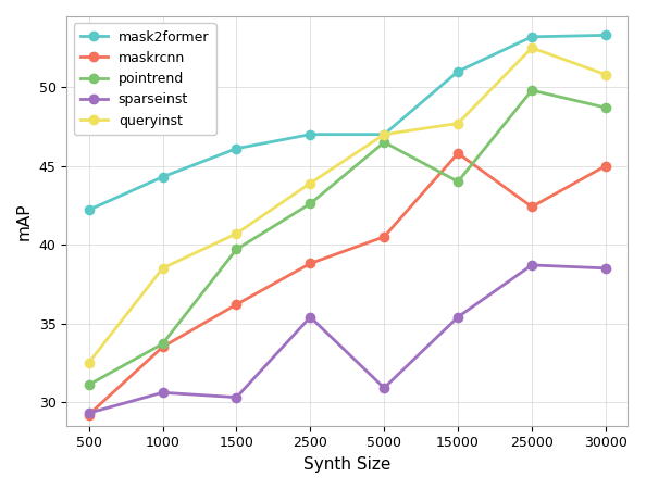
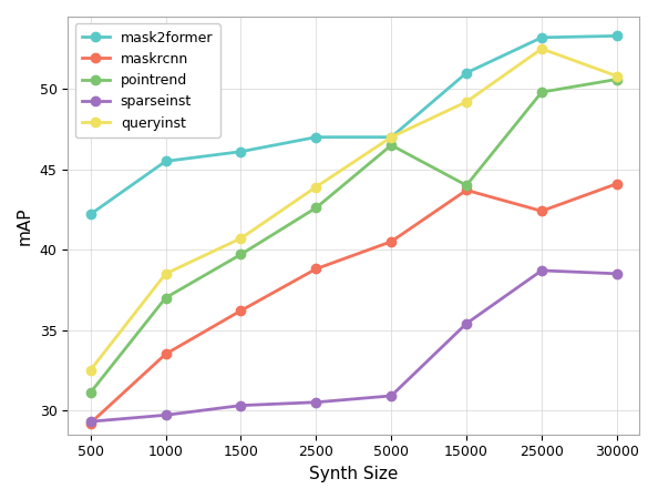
mask2former/1000: 44.3 -> 45.5
pointrend/1000: 33.7 -> 37.0
sparseinst/1000: 30.6 -> 29.7
sparseinst/2500: 35.4 -> 30.5
maskrcnn/15000: 45.8 -> 43.7
queryinst/15000: 47.7 -> 49.2
maskrcnn/30000: 45.0 -> 44.1
pointrend/30000: 48.7 -> 50.6
